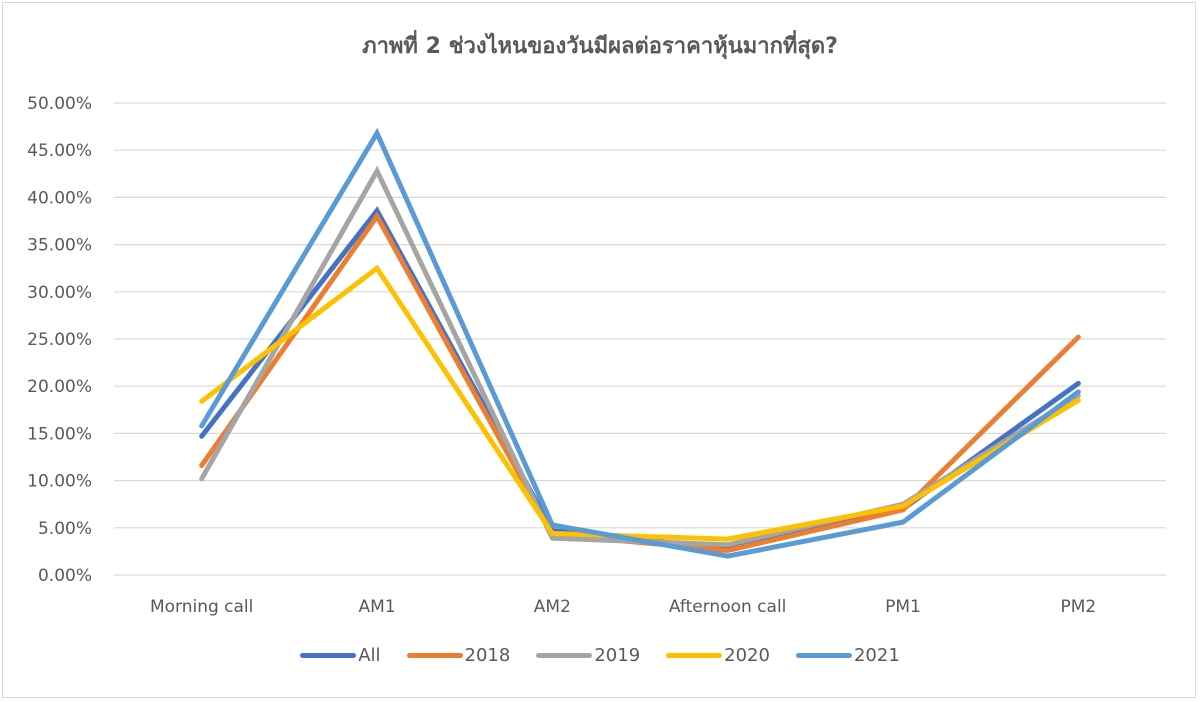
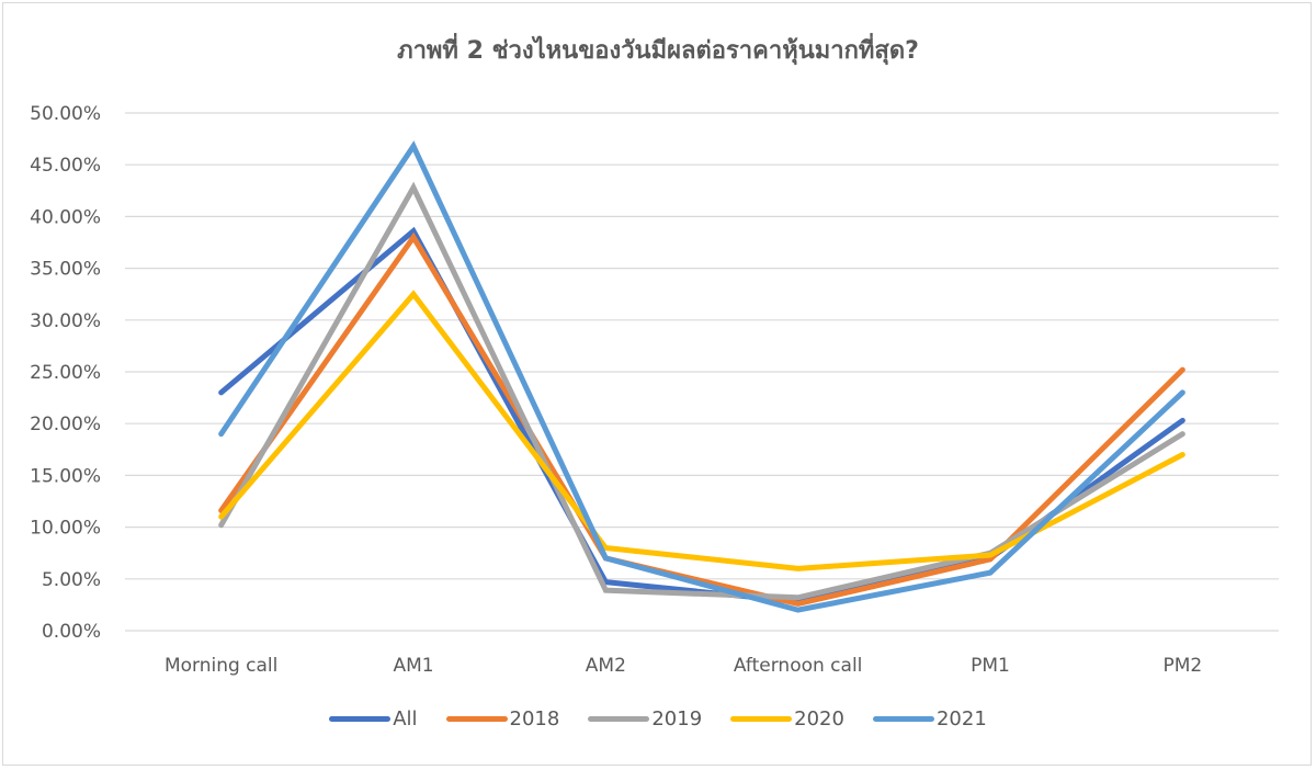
All/Morning call: 15% -> 23%
2020/Morning call: 18% -> 11%
2021/Morning call: 16% -> 19%
2018/AM2: 4% -> 7%
2020/AM2: 4% -> 8%
2021/AM2: 5% -> 7%
2020/Afternoon call: 4% -> 6%
2020/PM2: 18% -> 17%
2021/PM2: 19% -> 23%
